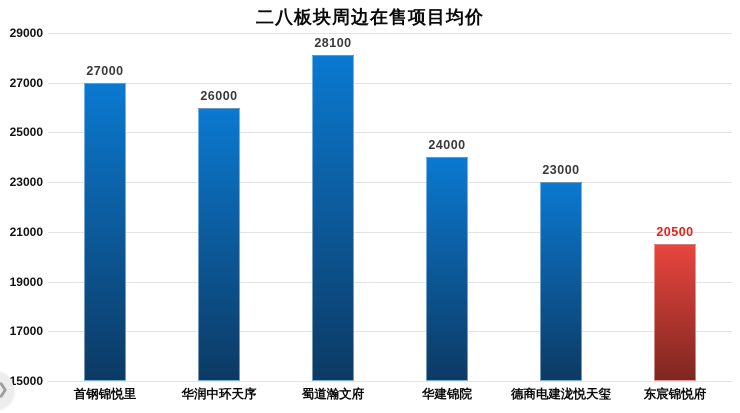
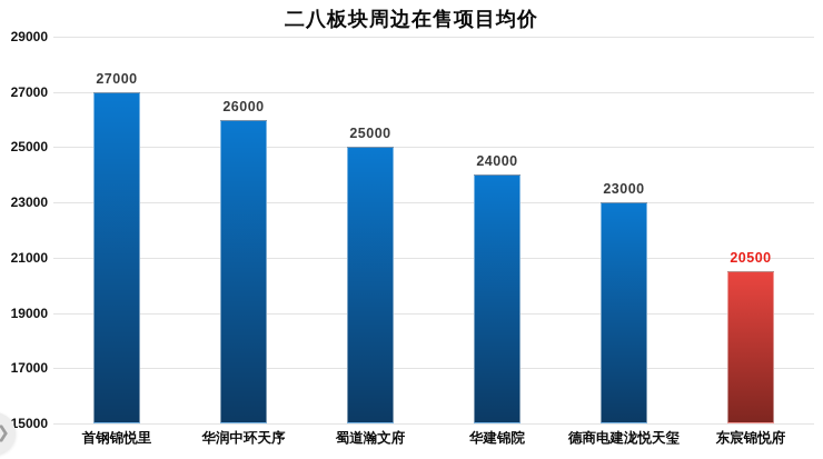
蜀道瀚文府: 28100 -> 25000
